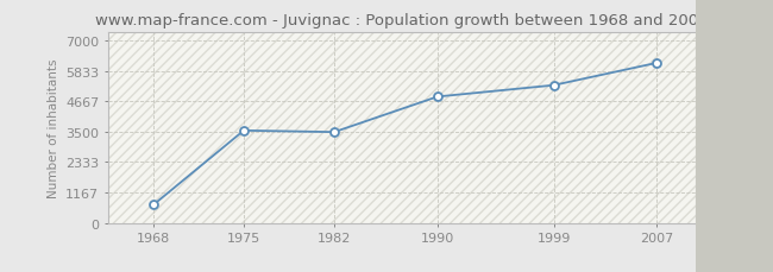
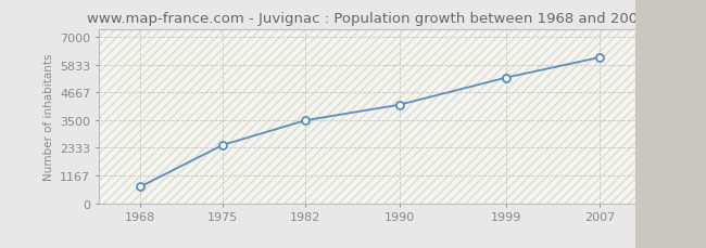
1975: 3550 -> 2450
1990: 4850 -> 4150
